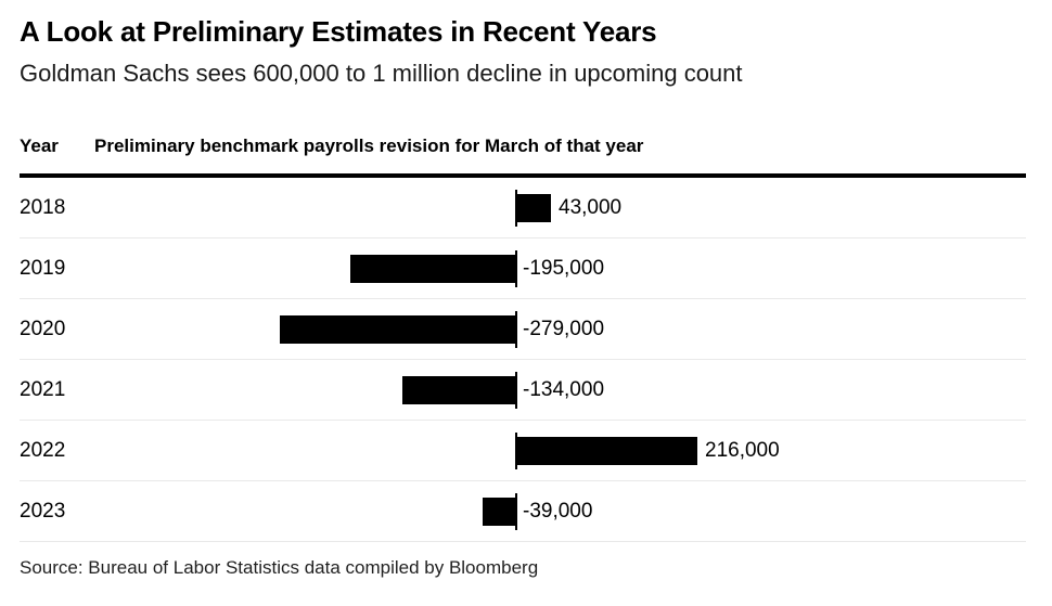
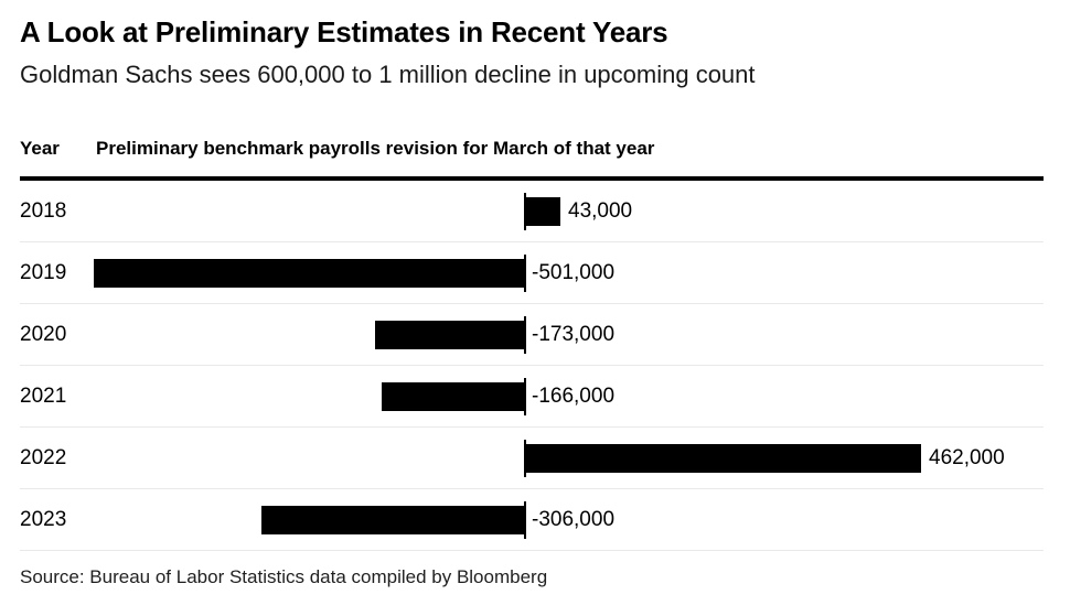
2019: -195,000 -> -501,000
2020: -279,000 -> -173,000
2021: -134,000 -> -166,000
2022: 216,000 -> 462,000
2023: -39,000 -> -306,000
